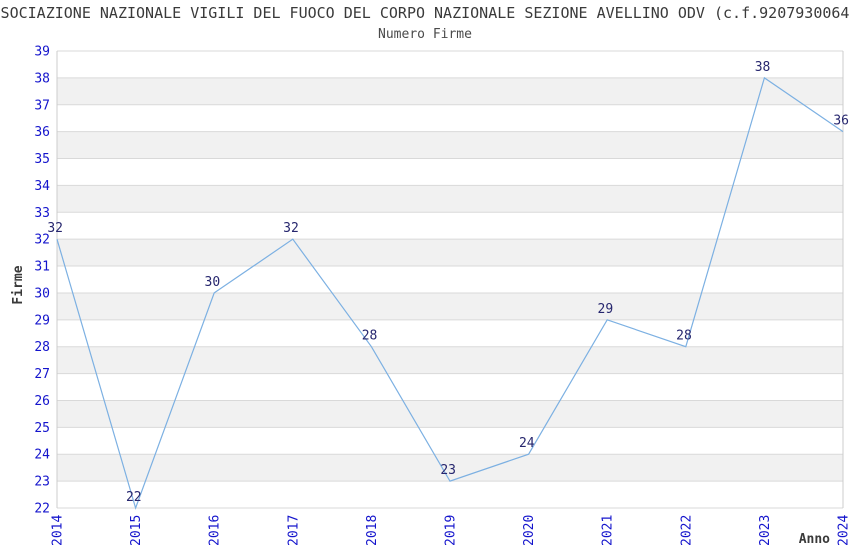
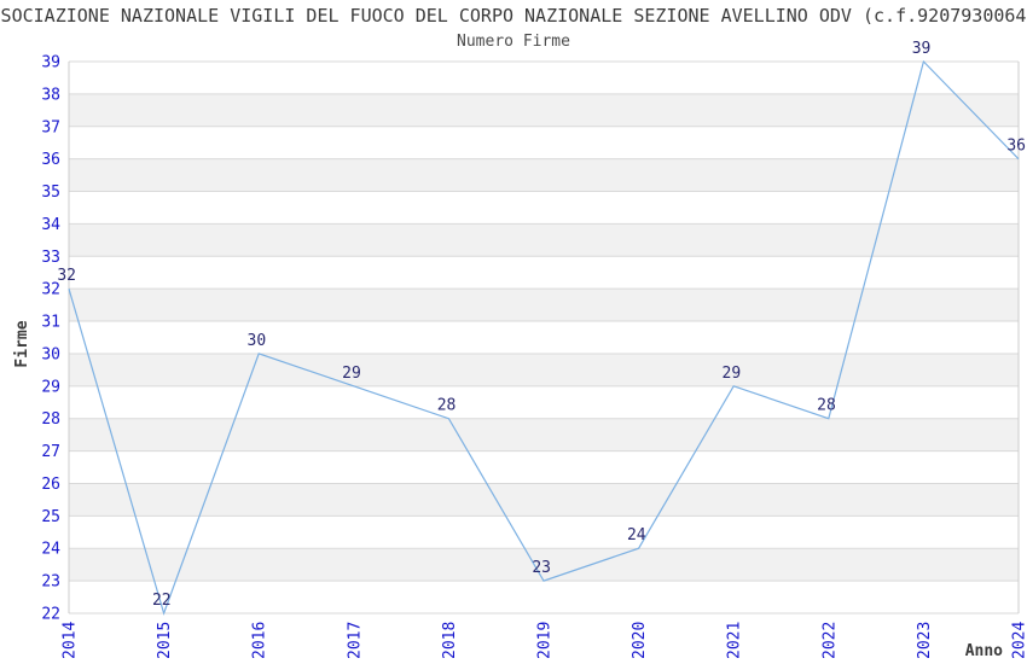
2017: 32 -> 29
2023: 38 -> 39
